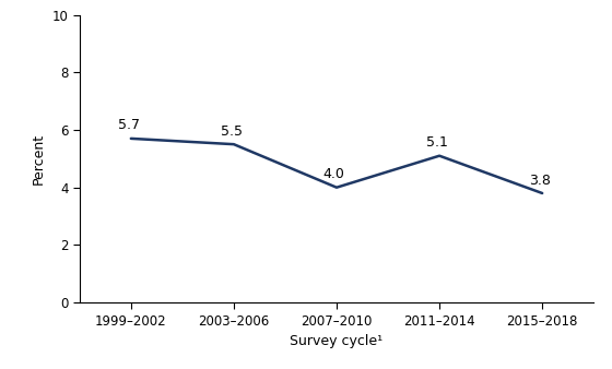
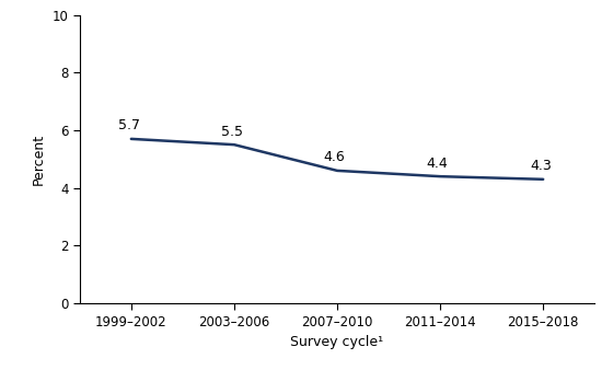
2007–2010: 4.0 -> 4.6
2011–2014: 5.1 -> 4.4
2015–2018: 3.8 -> 4.3
